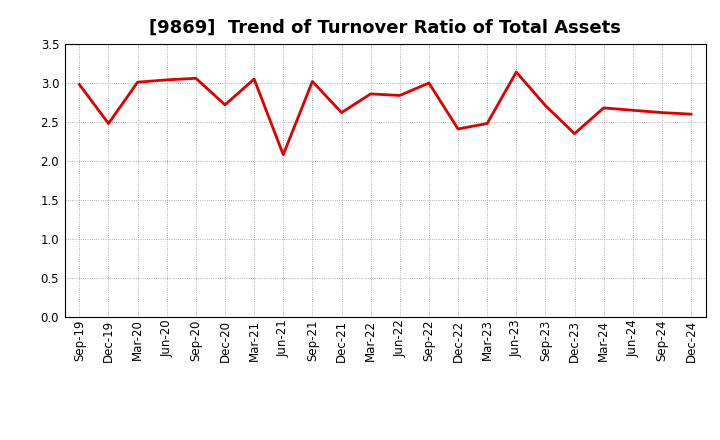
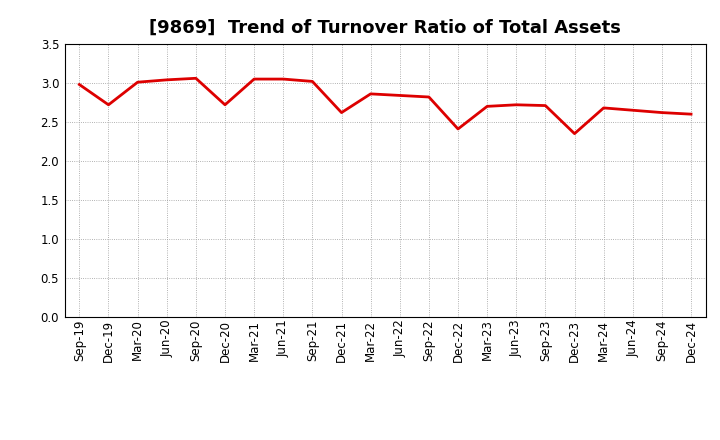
Dec-19: 2.48 -> 2.72
Jun-21: 2.08 -> 3.05
Sep-22: 3.00 -> 2.82
Mar-23: 2.48 -> 2.70
Jun-23: 3.14 -> 2.72
